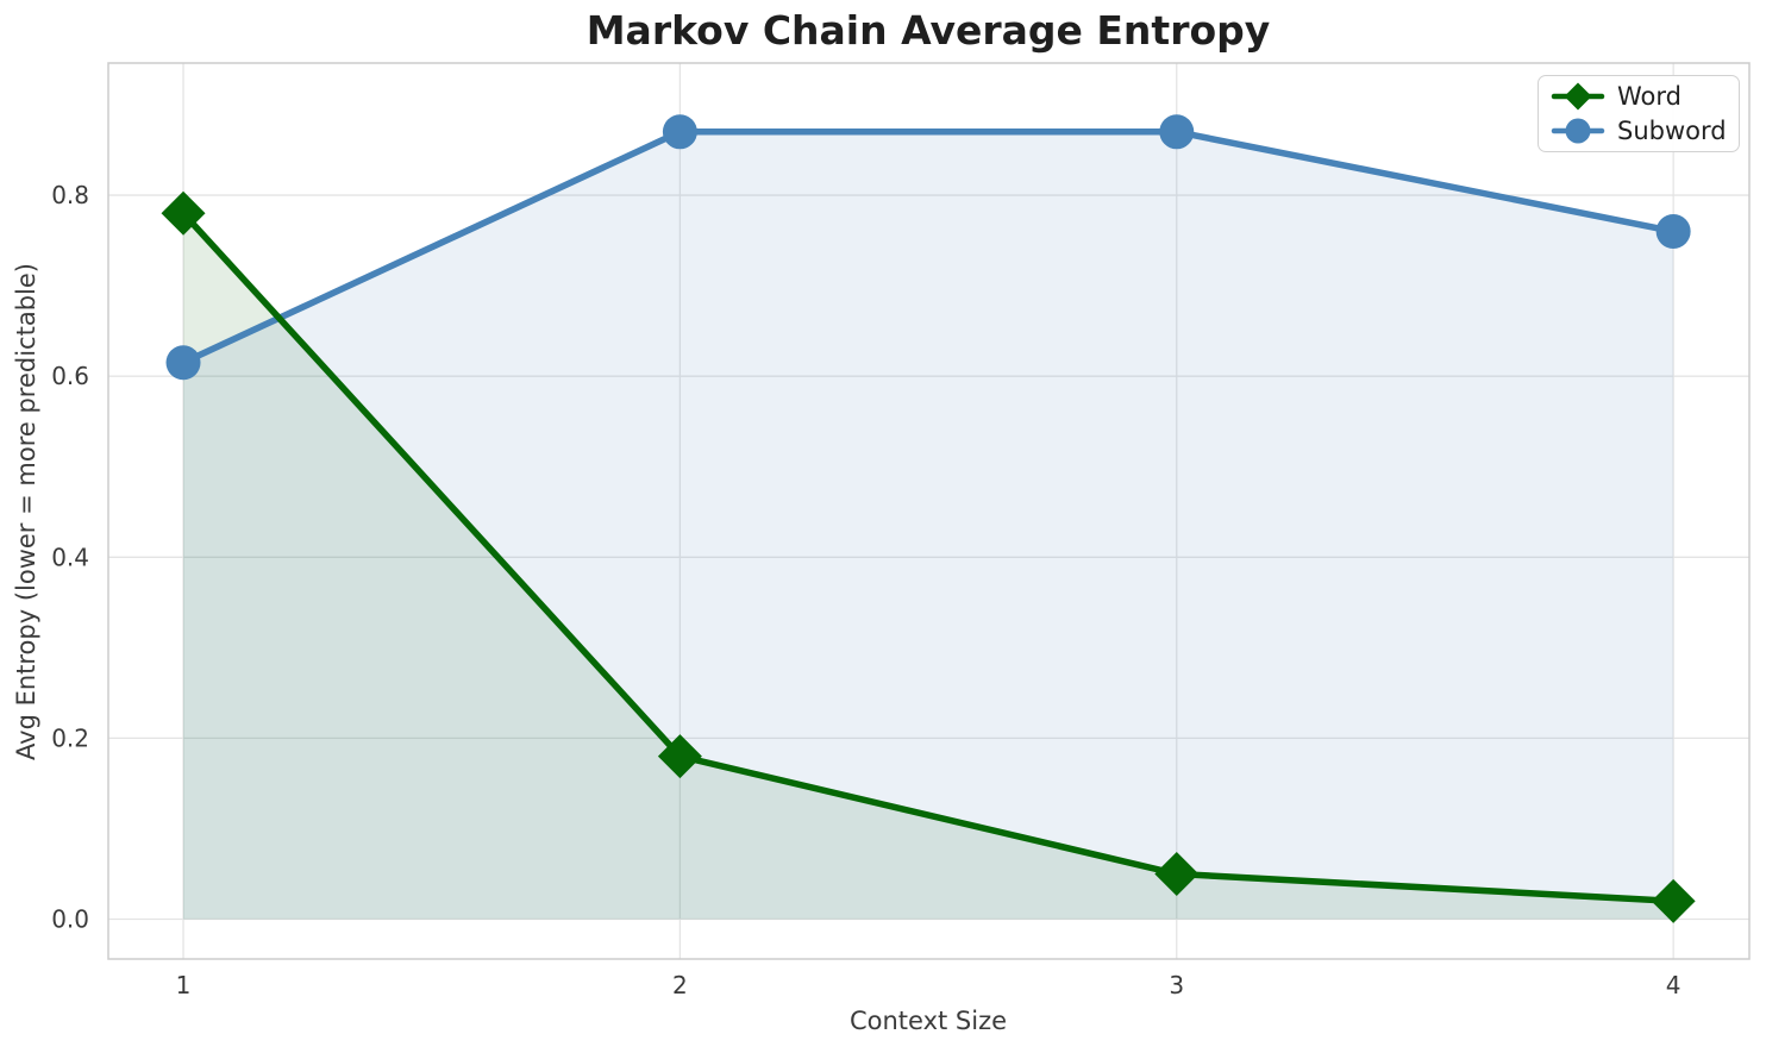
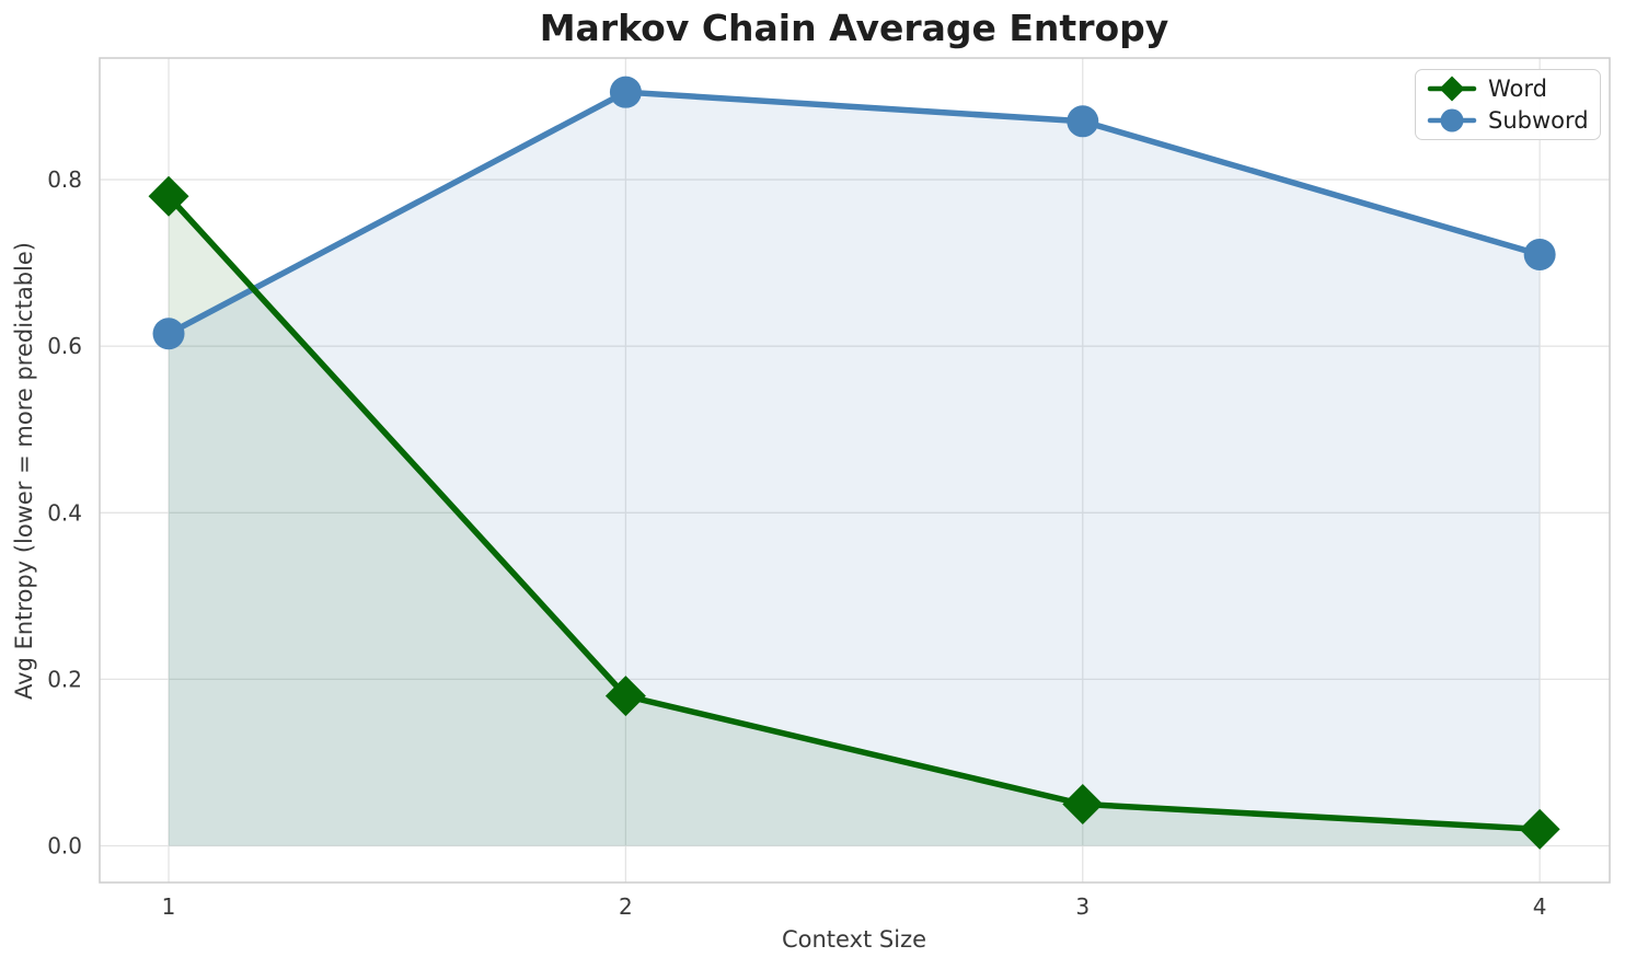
Subword/2: 0.87 -> 0.91
Subword/4: 0.76 -> 0.71
